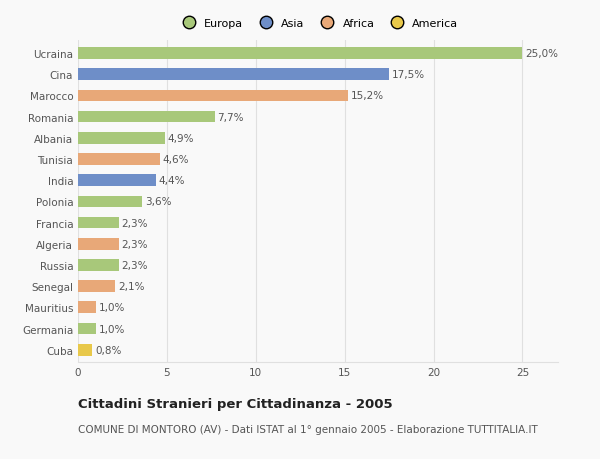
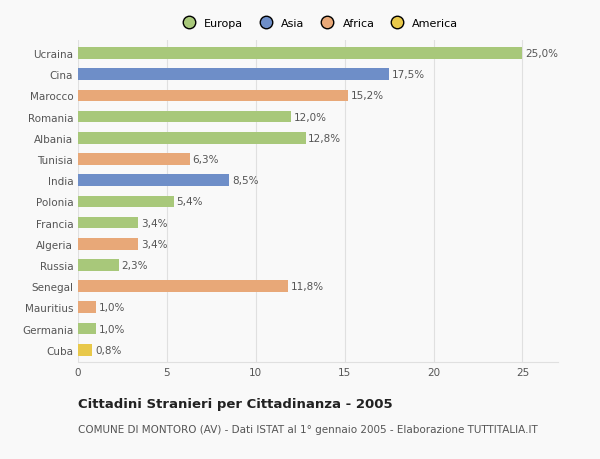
Romania: 7,7% -> 12,0%
Albania: 4,9% -> 12,8%
Tunisia: 4,6% -> 6,3%
India: 4,4% -> 8,5%
Polonia: 3,6% -> 5,4%
Francia: 2,3% -> 3,4%
Algeria: 2,3% -> 3,4%
Senegal: 2,1% -> 11,8%
